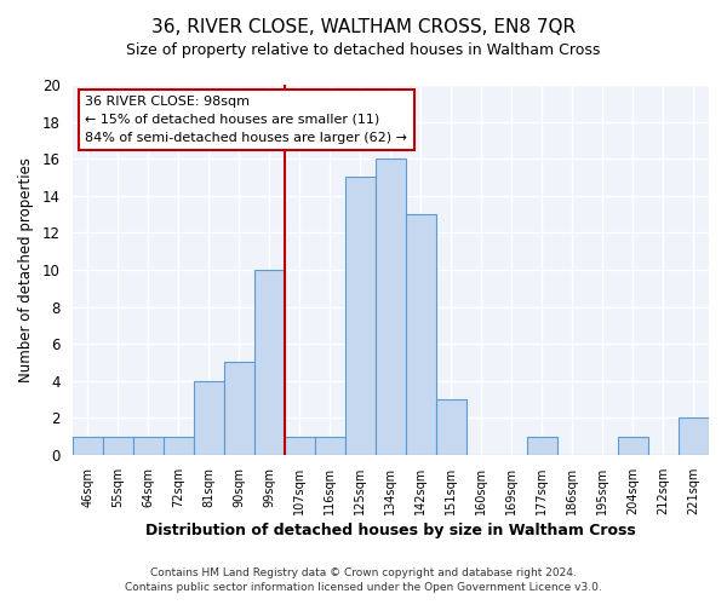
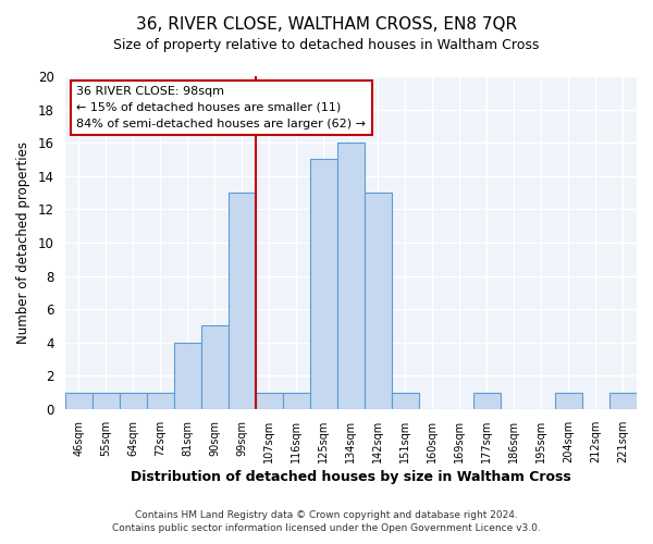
99sqm: 10 -> 13
151sqm: 3 -> 1
221sqm: 2 -> 1
